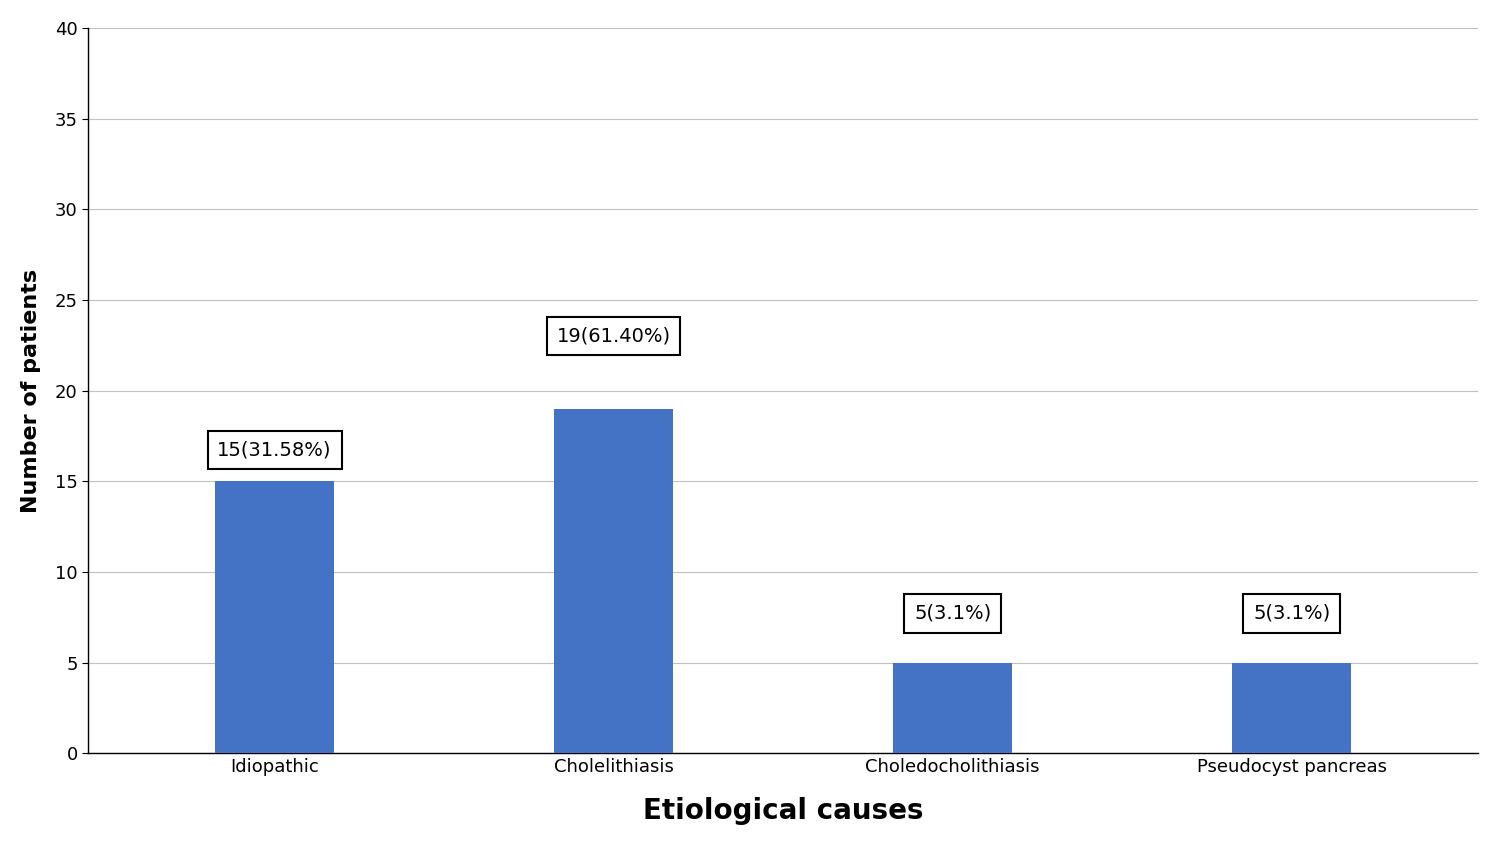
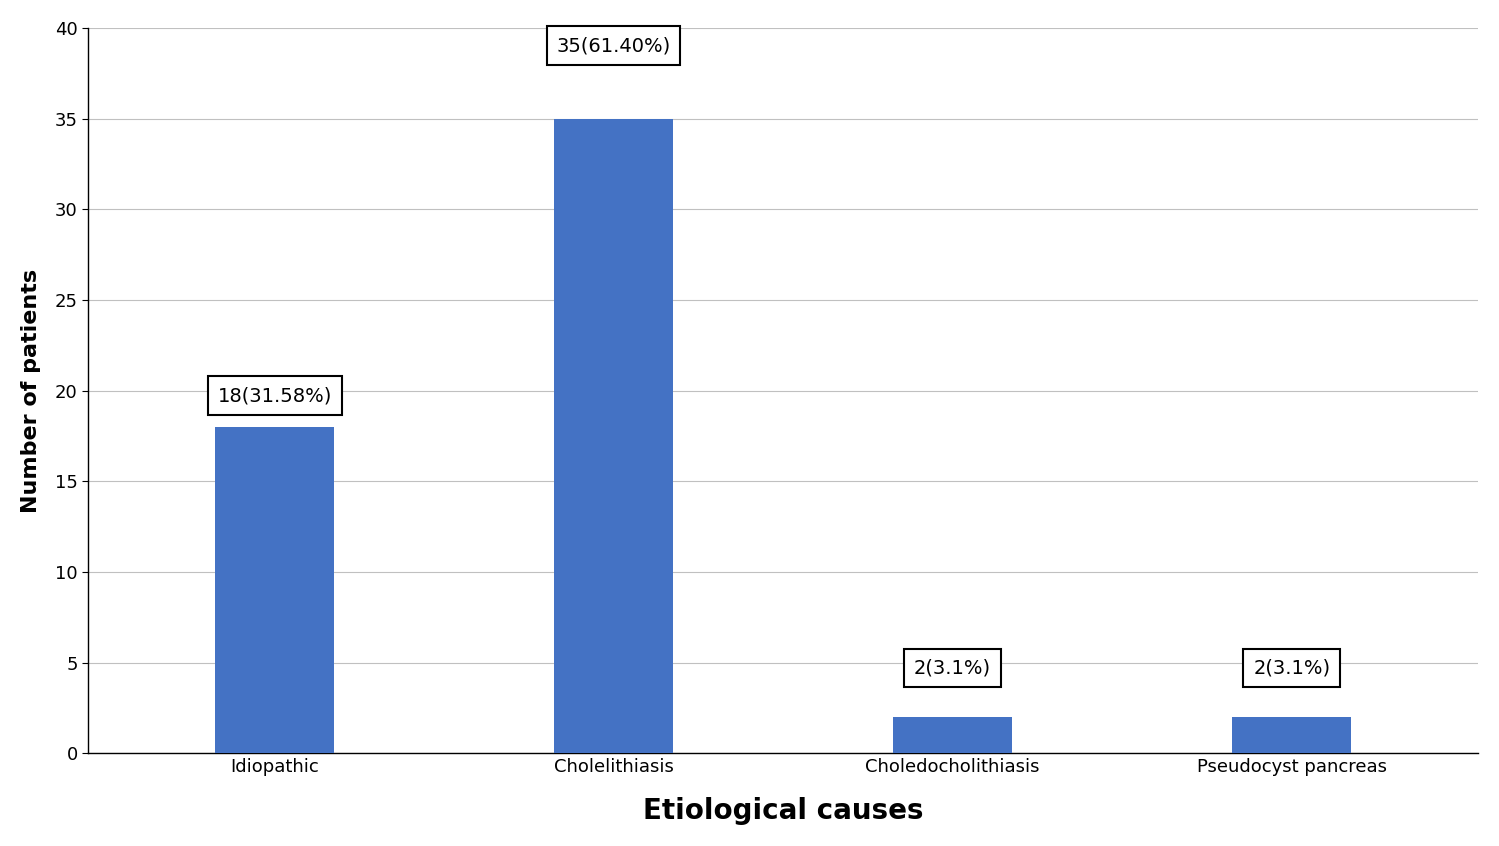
Idiopathic: 15 -> 18
Cholelithiasis: 19 -> 35
Choledocholithiasis: 5 -> 2
Pseudocyst pancreas: 5 -> 2
